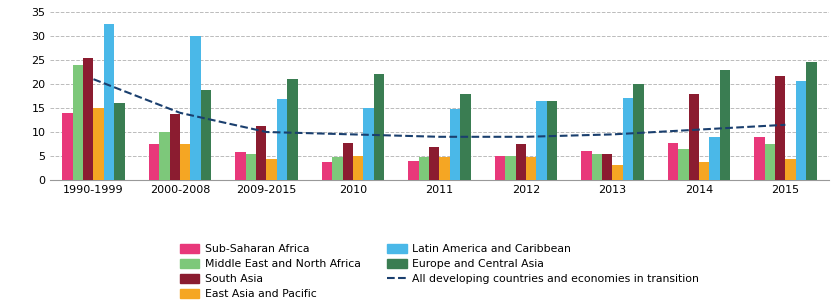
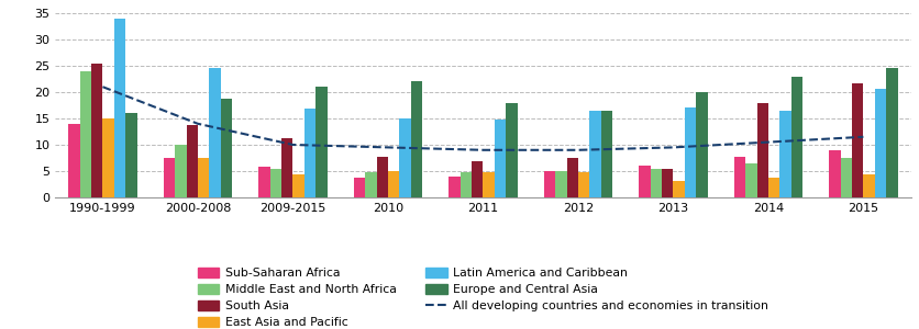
Latin America and Caribbean/1990-1999: 32.5 -> 34.0
Latin America and Caribbean/2000-2008: 30.0 -> 24.5
Latin America and Caribbean/2014: 9.0 -> 16.5
